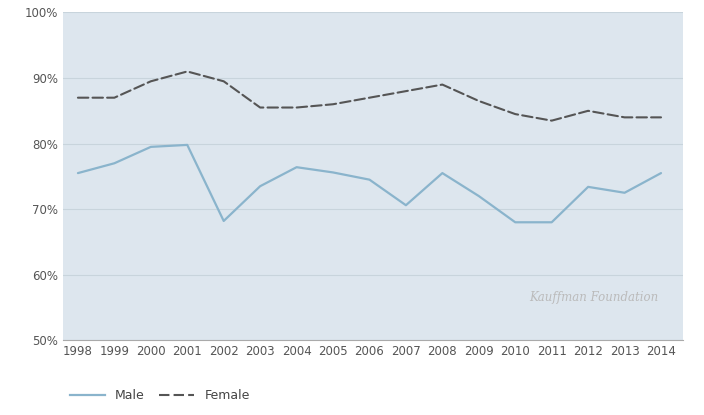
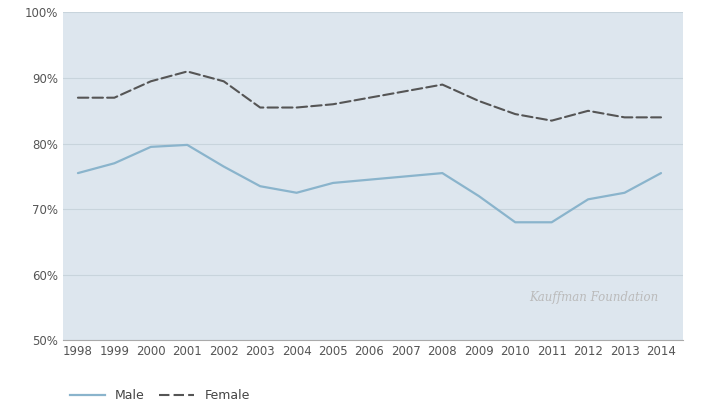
Male/2002: 68.2% -> 76.5%
Male/2004: 76.4% -> 72.5%
Male/2005: 75.6% -> 74.0%
Male/2007: 70.6% -> 75.0%
Male/2012: 73.4% -> 71.5%
